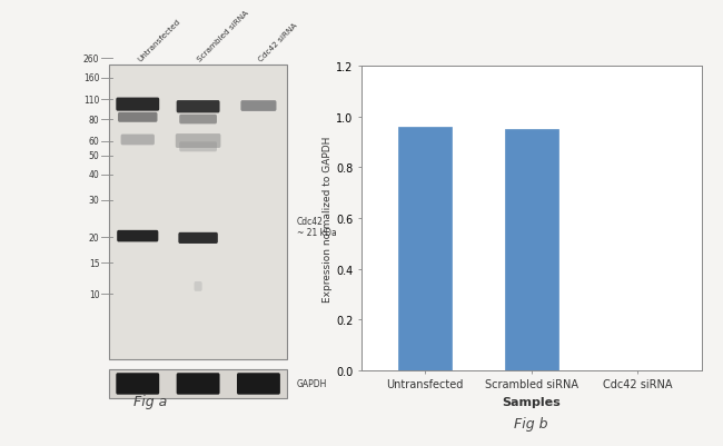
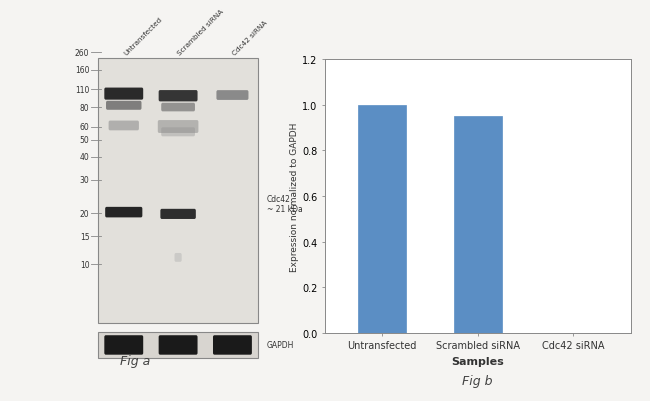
Untransfected: 0.96 -> 1.00
